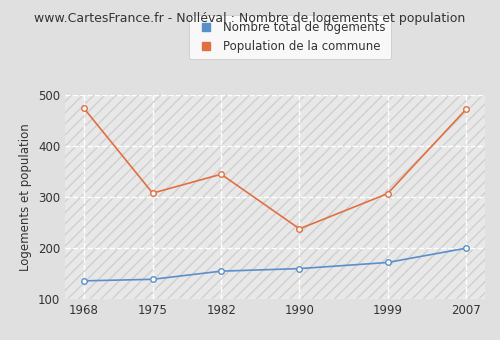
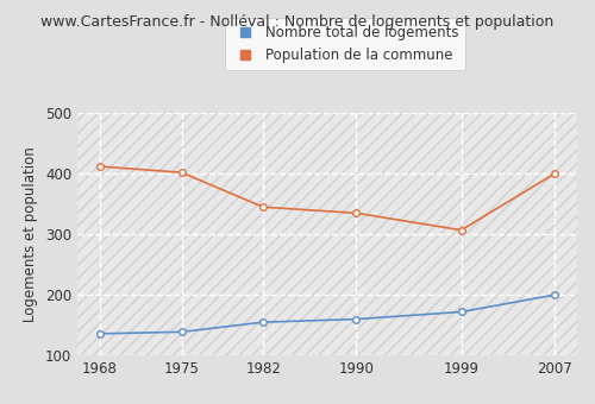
Population de la commune/1968: 474 -> 412
Population de la commune/1975: 308 -> 402
Population de la commune/1990: 238 -> 335
Population de la commune/2007: 472 -> 400
